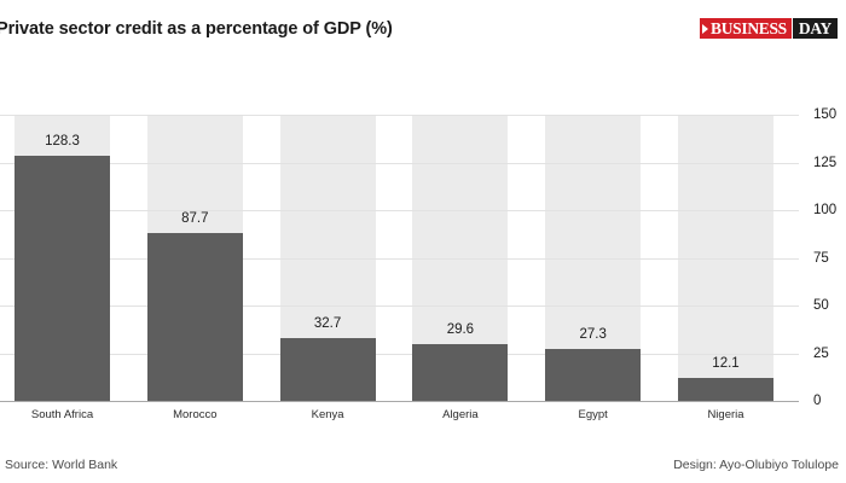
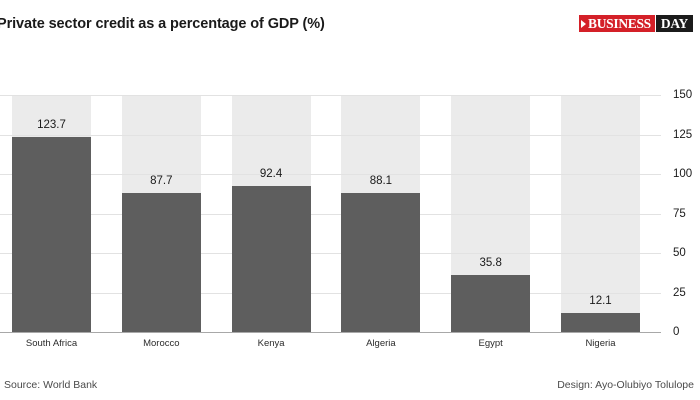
South Africa: 128.3 -> 123.7
Kenya: 32.7 -> 92.4
Algeria: 29.6 -> 88.1
Egypt: 27.3 -> 35.8
